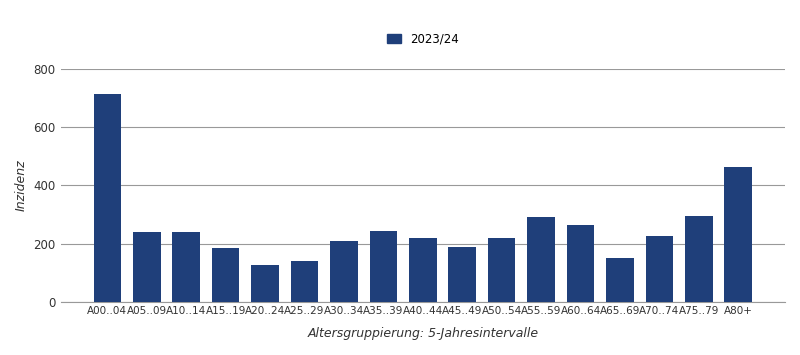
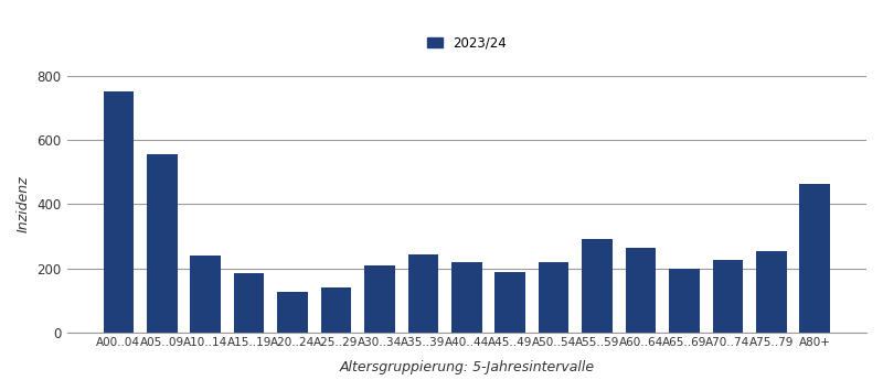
A00..04: 715 -> 750
A05..09: 240 -> 555
A65..69: 150 -> 200
A75..79: 295 -> 253
